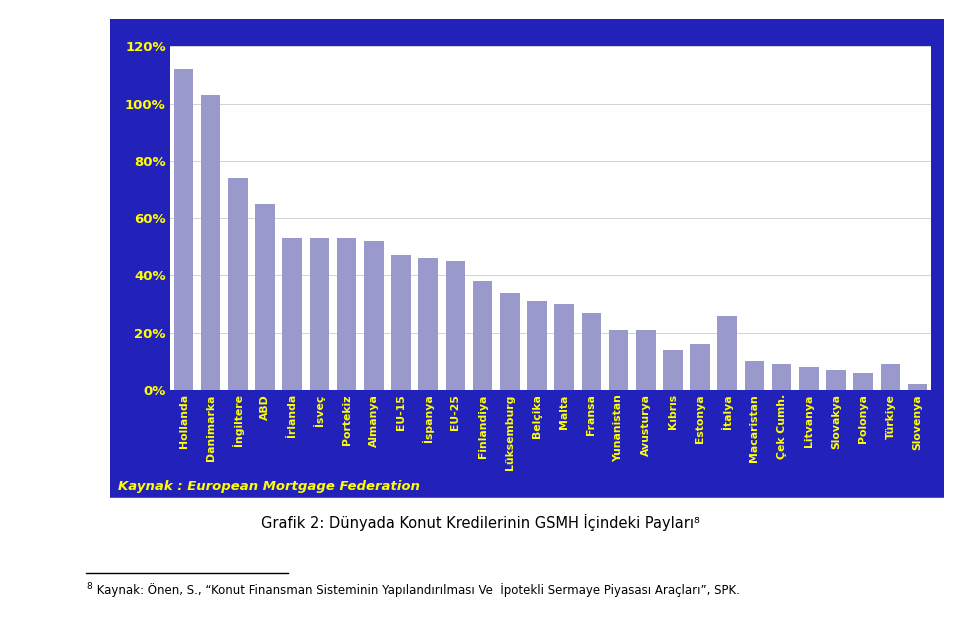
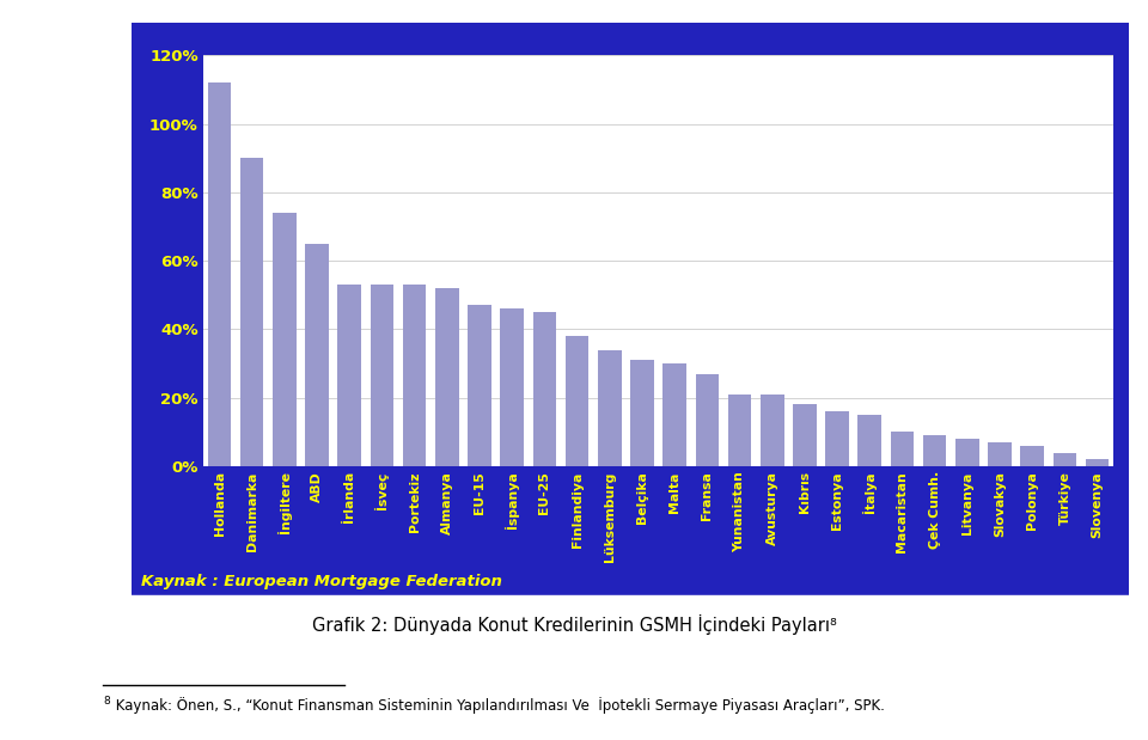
Danimarka: 103% -> 90%
Kıbrıs: 14% -> 18%
İtalya: 26% -> 15%
Türkiye: 9% -> 4%
